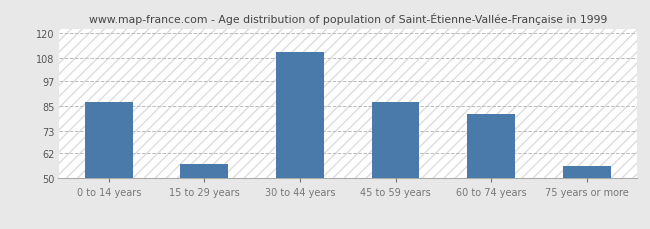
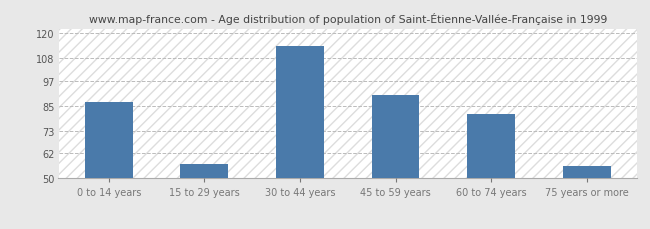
30 to 44 years: 111 -> 114
45 to 59 years: 87 -> 90
